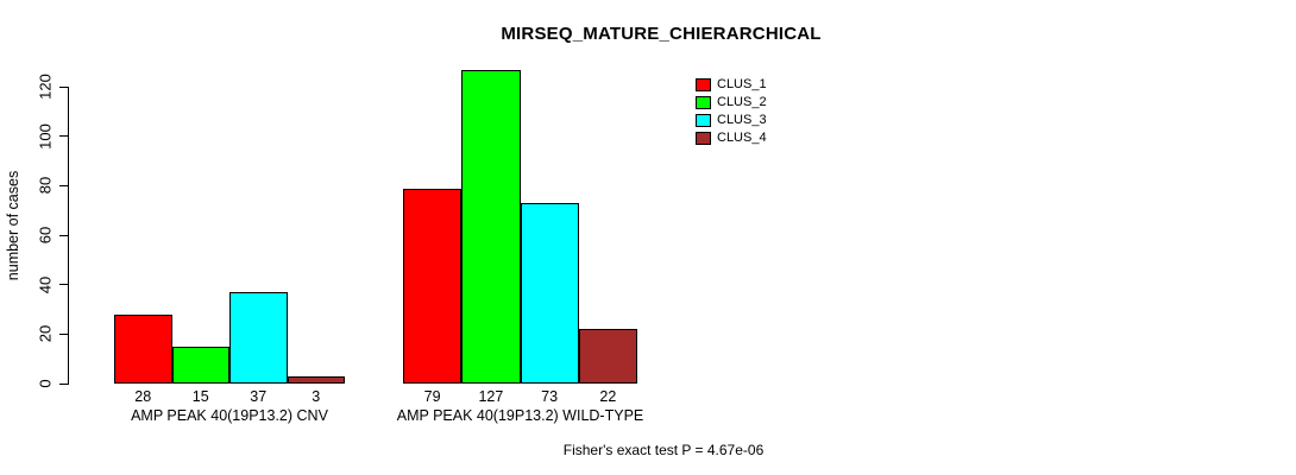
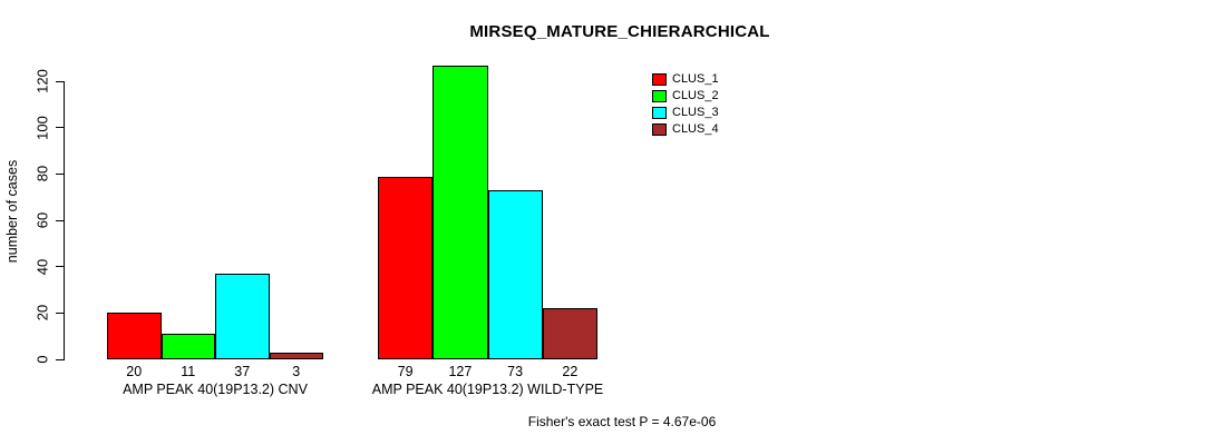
CLUS_1/AMP PEAK 40(19P13.2) CNV: 28 -> 20
CLUS_2/AMP PEAK 40(19P13.2) CNV: 15 -> 11
